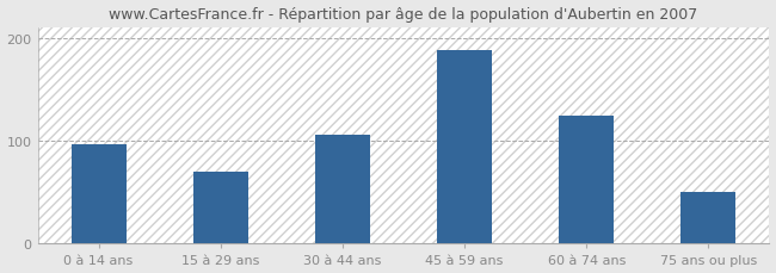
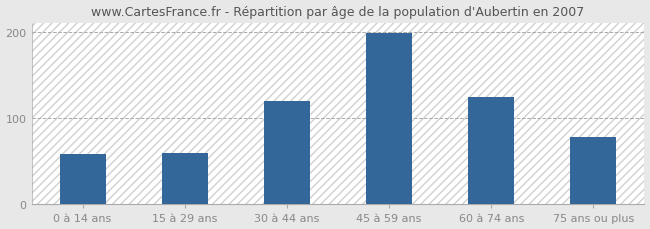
0 à 14 ans: 97 -> 58
15 à 29 ans: 70 -> 60
30 à 44 ans: 106 -> 120
45 à 59 ans: 188 -> 198
75 ans ou plus: 50 -> 78
